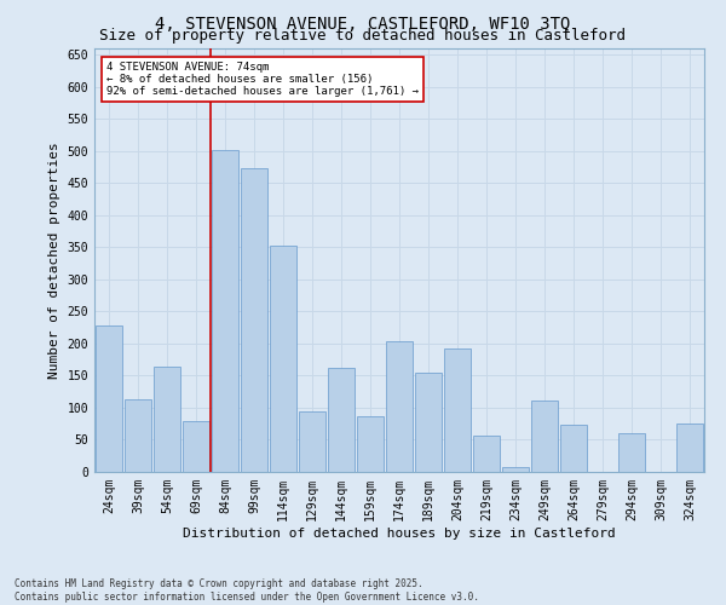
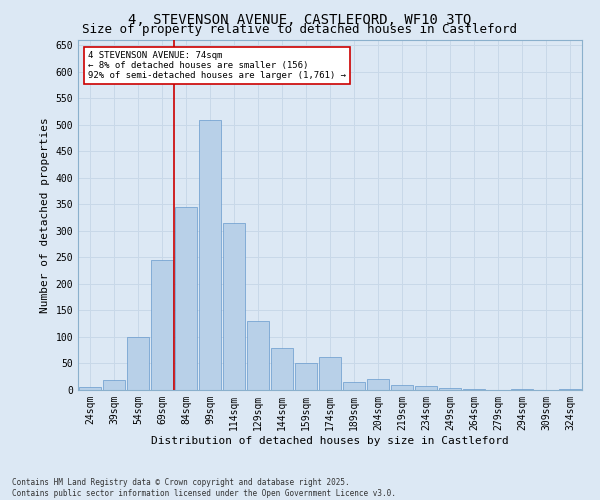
24sqm: 228 -> 5
39sqm: 114 -> 18
54sqm: 164 -> 100
69sqm: 80 -> 245
84sqm: 502 -> 345
99sqm: 474 -> 510
114sqm: 352 -> 315
129sqm: 94 -> 130
144sqm: 162 -> 80
159sqm: 86 -> 50
174sqm: 204 -> 62
189sqm: 154 -> 15
204sqm: 192 -> 20
219sqm: 56 -> 10
249sqm: 112 -> 3
264sqm: 74 -> 2
294sqm: 60 -> 2
324sqm: 76 -> 2
